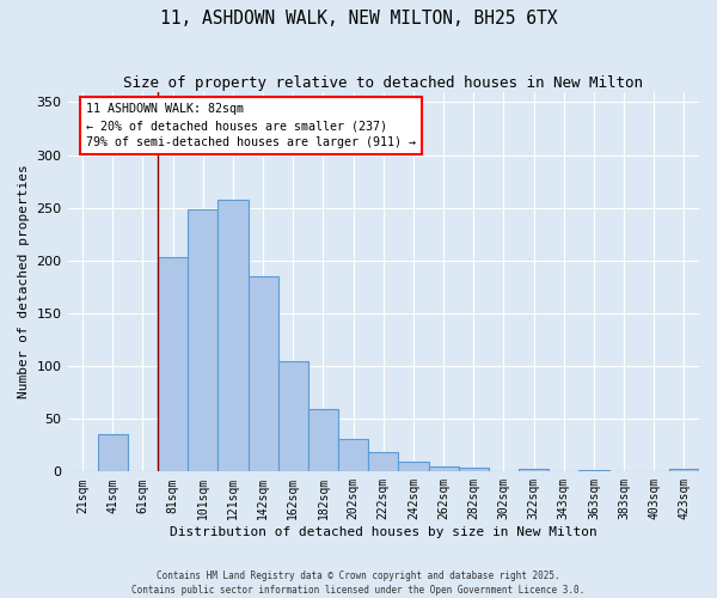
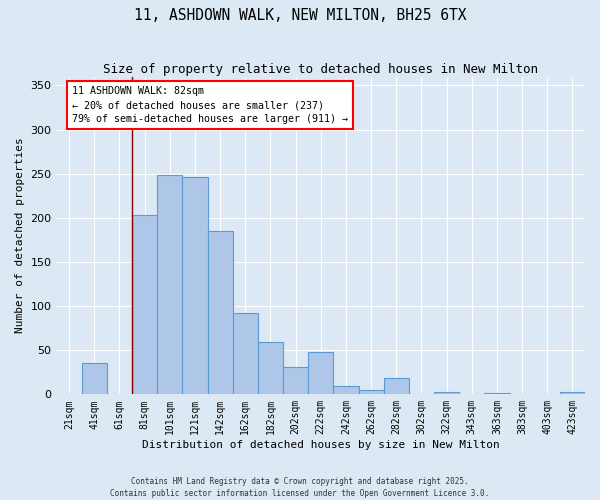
121sqm: 258 -> 246
162sqm: 105 -> 92
222sqm: 18 -> 48
282sqm: 4 -> 18
